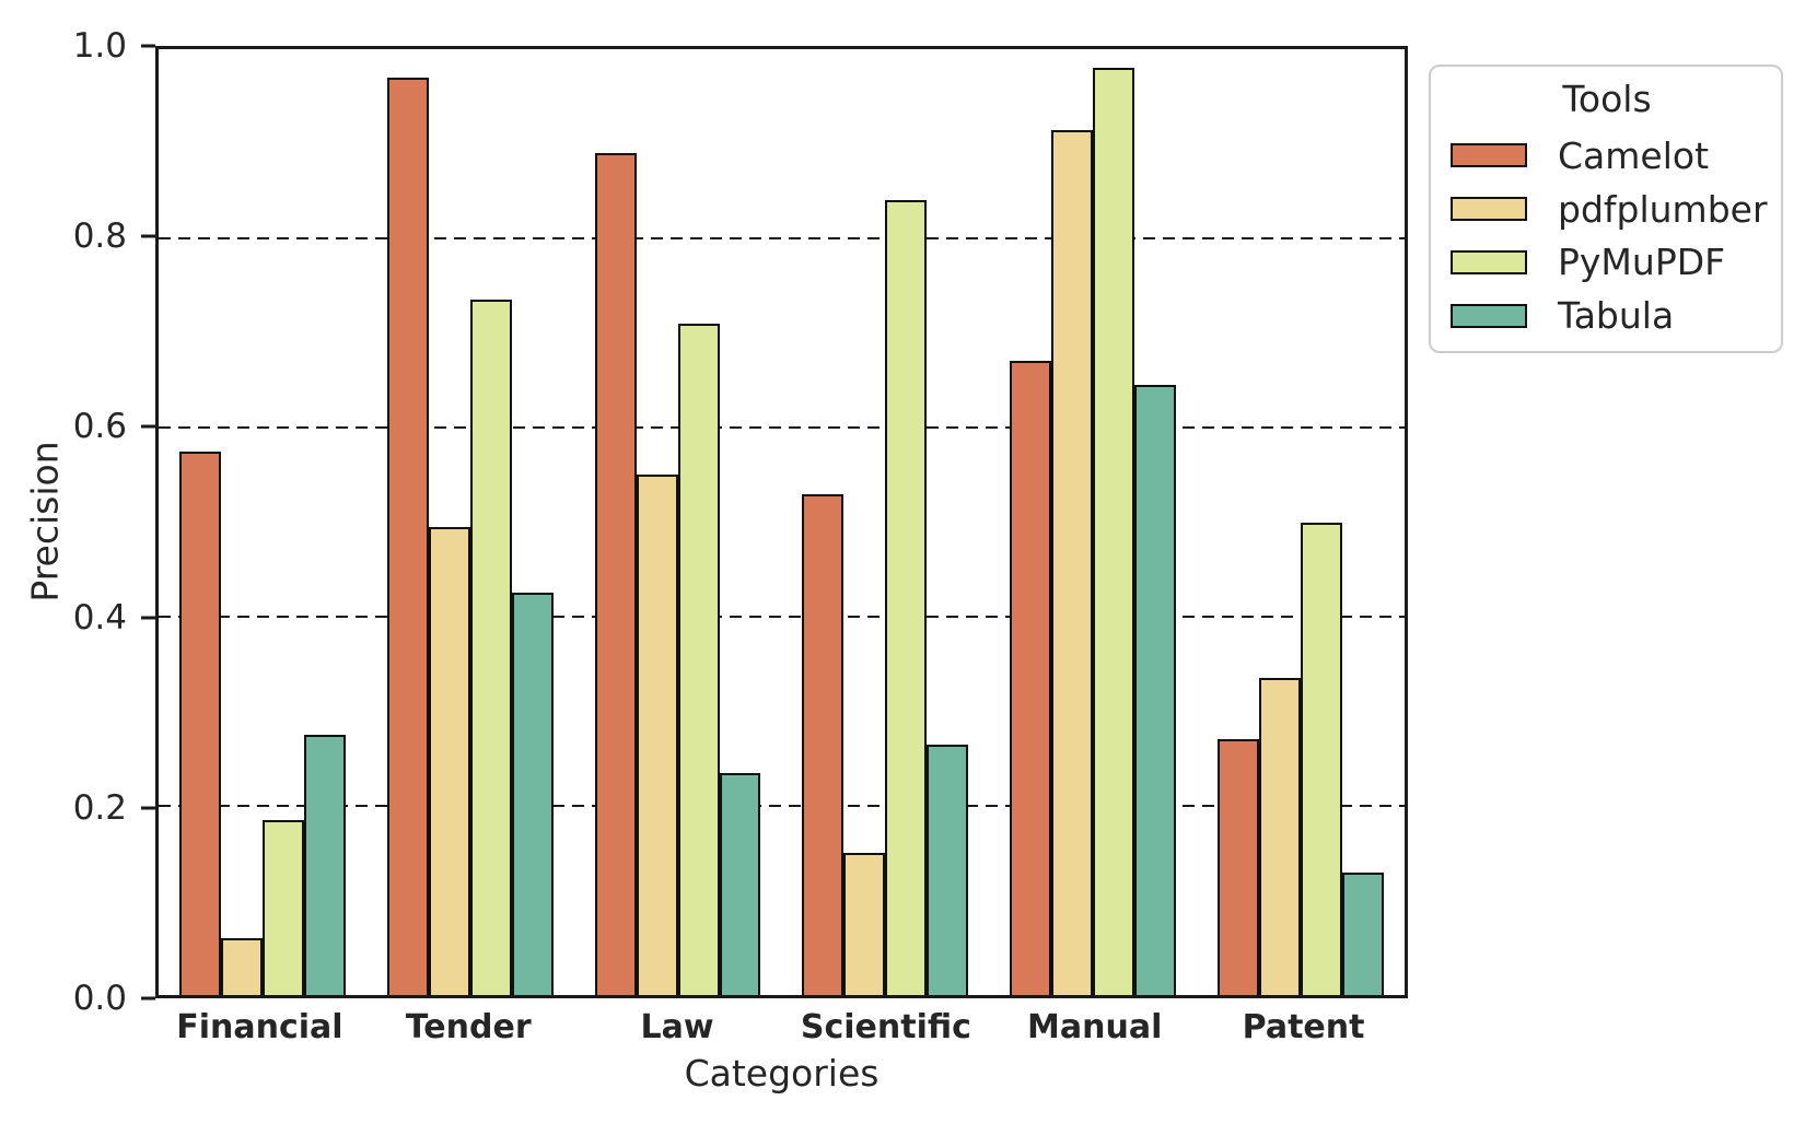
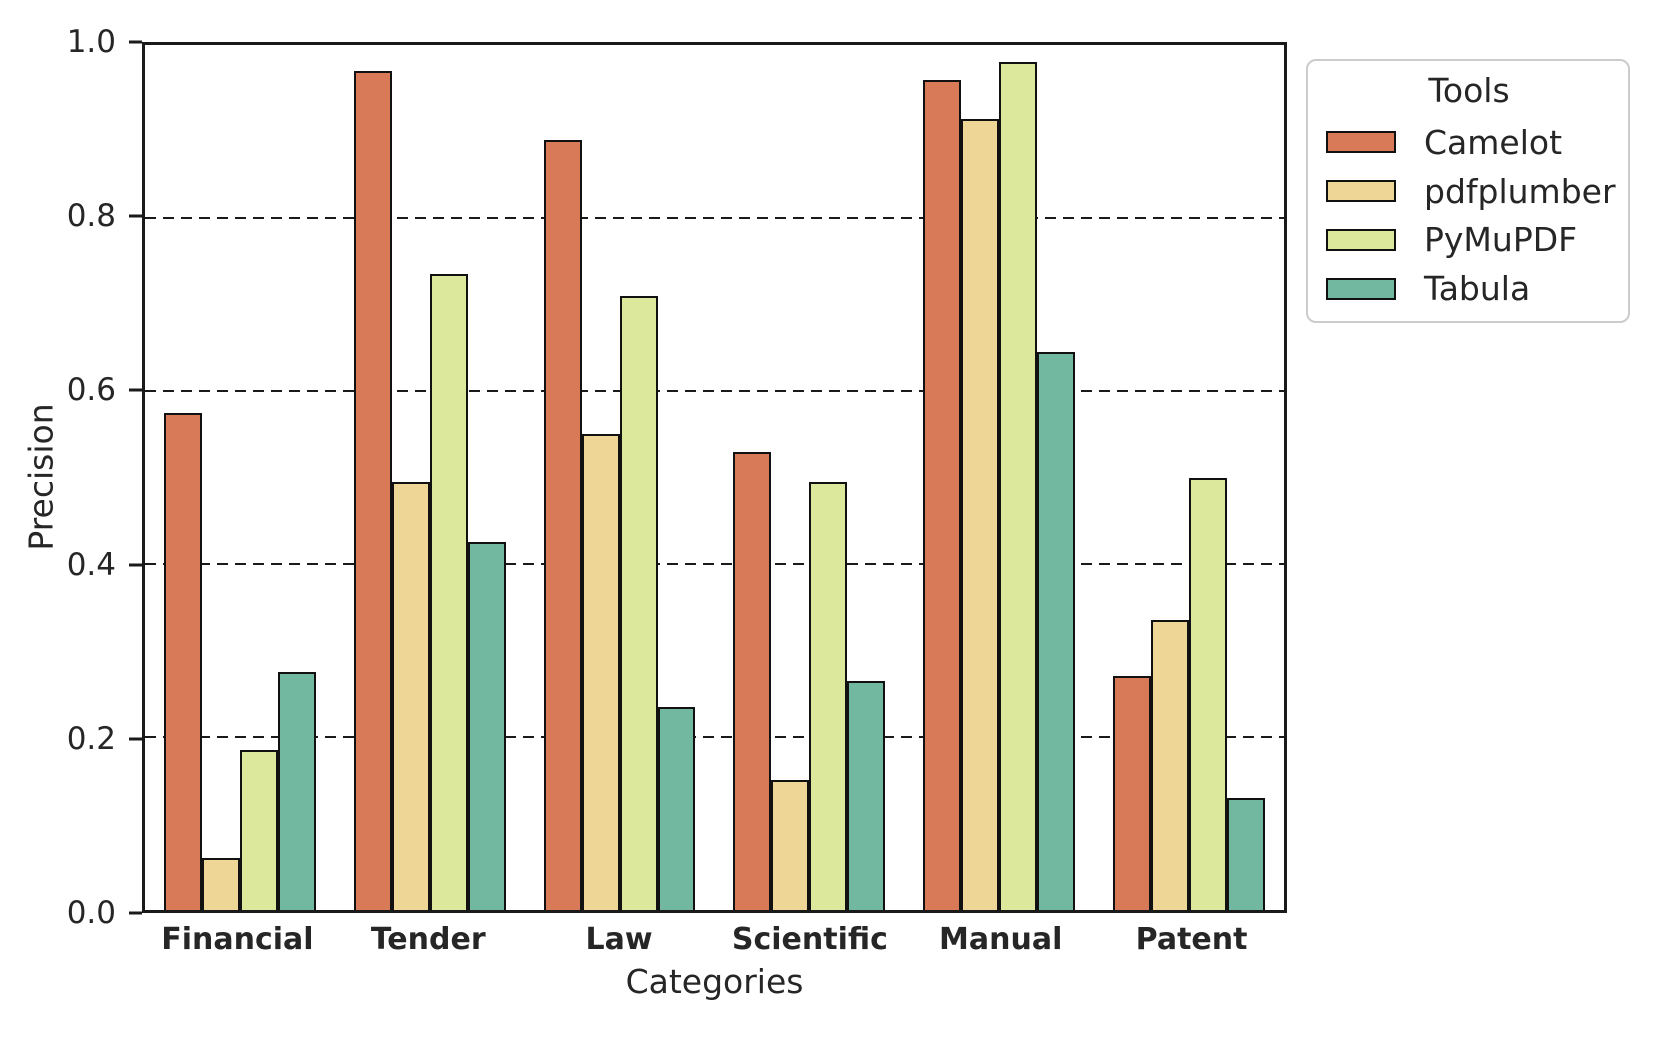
PyMuPDF/Scientific: 0.84 -> 0.49
Camelot/Manual: 0.67 -> 0.96
